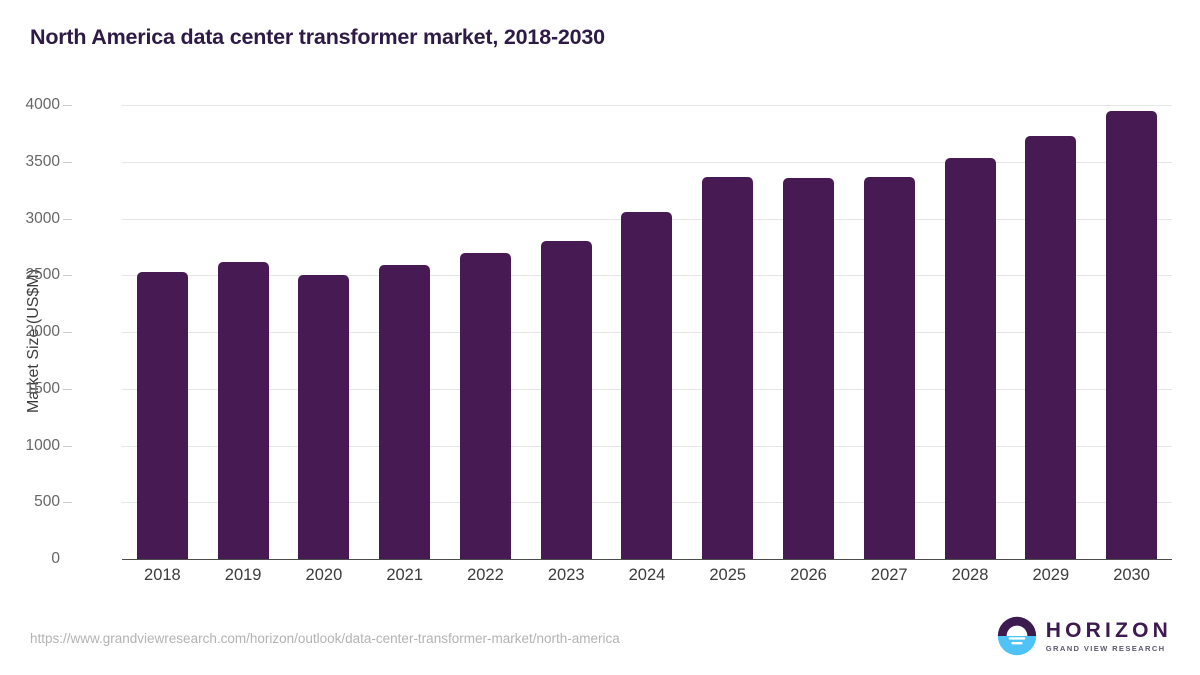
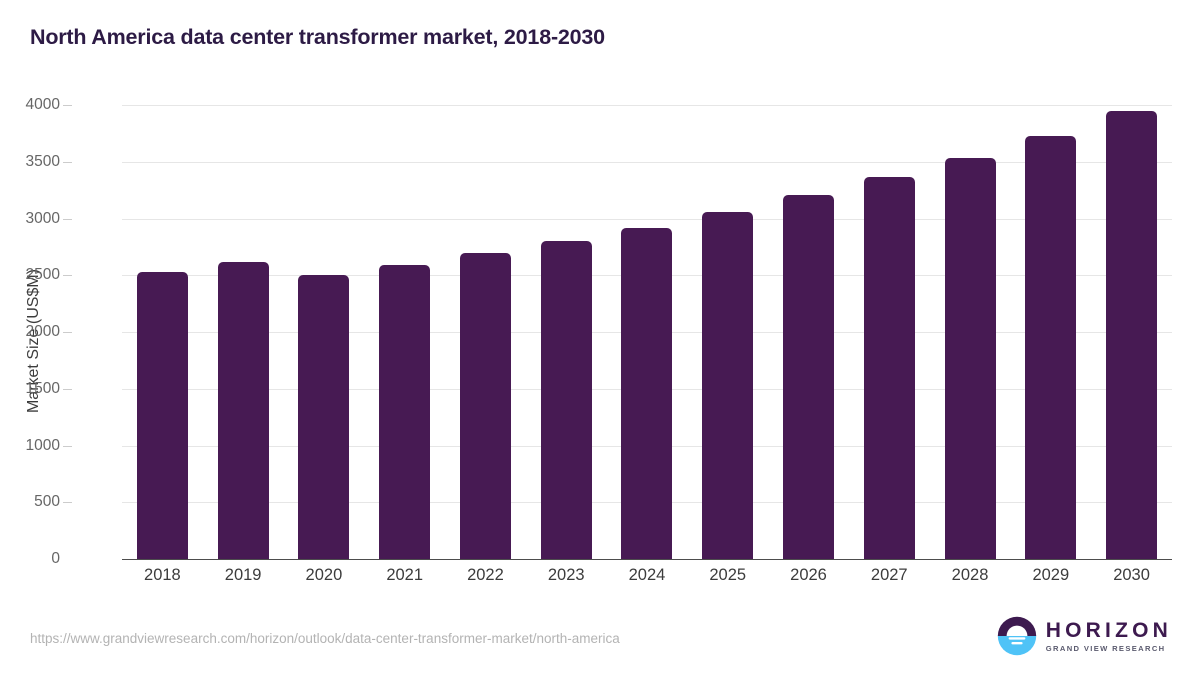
2024: 3060 -> 2920
2025: 3370 -> 3060
2026: 3360 -> 3210
